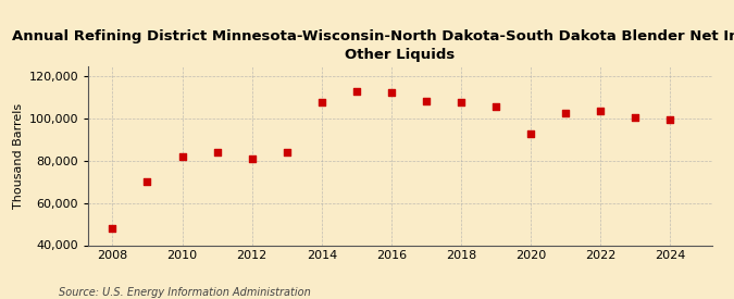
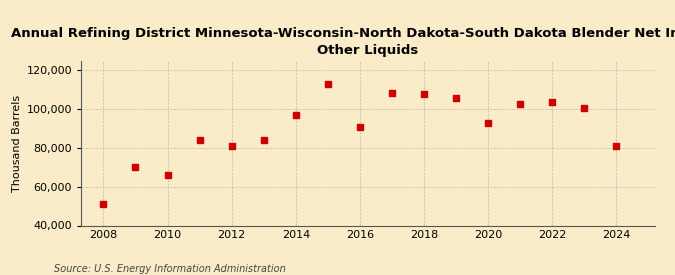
2008: 48,000 -> 51,000
2010: 82,000 -> 66,000
2014: 108,000 -> 97,000
2016: 112,000 -> 91,000
2024: 100,000 -> 81,000
